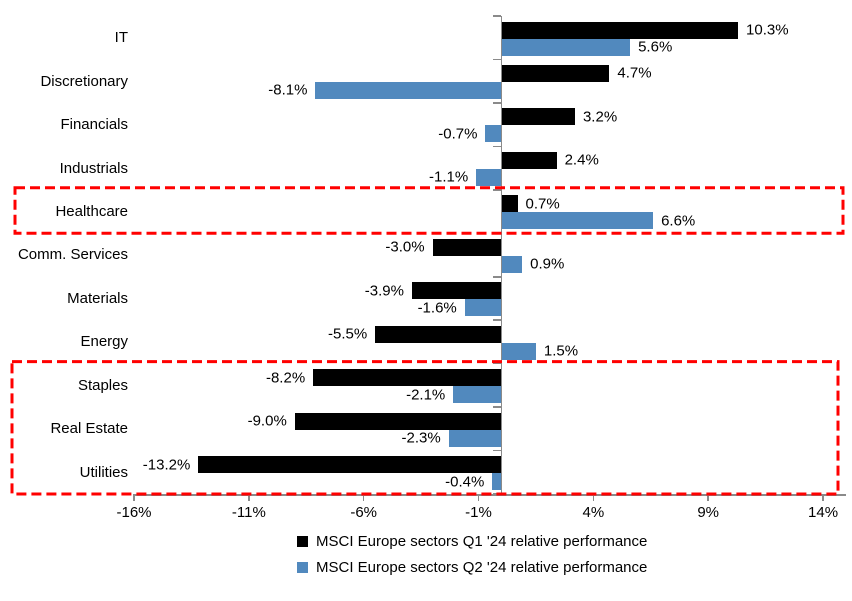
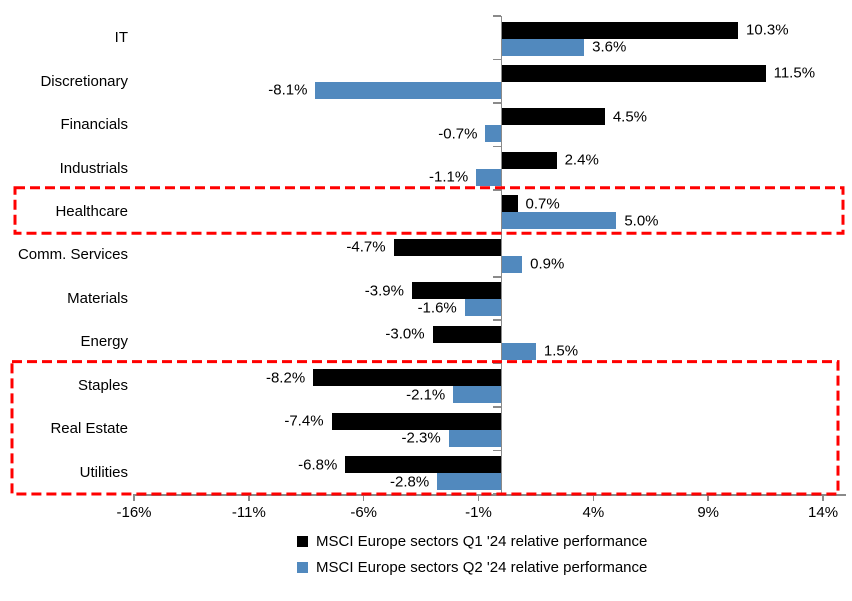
MSCI Europe sectors Q2 '24 relative performance/IT: 5.6% -> 3.6%
MSCI Europe sectors Q1 '24 relative performance/Discretionary: 4.7% -> 11.5%
MSCI Europe sectors Q1 '24 relative performance/Financials: 3.2% -> 4.5%
MSCI Europe sectors Q2 '24 relative performance/Healthcare: 6.6% -> 5.0%
MSCI Europe sectors Q1 '24 relative performance/Comm. Services: -3.0% -> -4.7%
MSCI Europe sectors Q1 '24 relative performance/Energy: -5.5% -> -3.0%
MSCI Europe sectors Q1 '24 relative performance/Real Estate: -9.0% -> -7.4%
MSCI Europe sectors Q1 '24 relative performance/Utilities: -13.2% -> -6.8%
MSCI Europe sectors Q2 '24 relative performance/Utilities: -0.4% -> -2.8%
